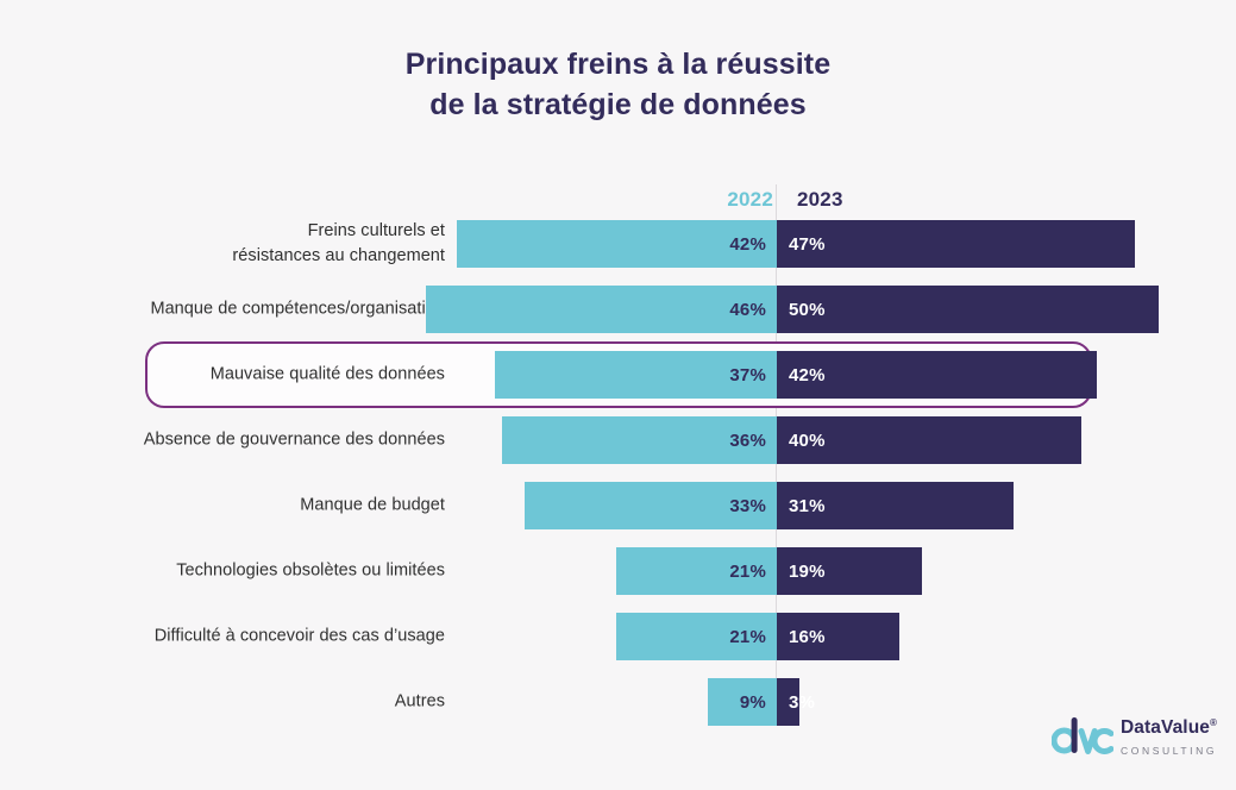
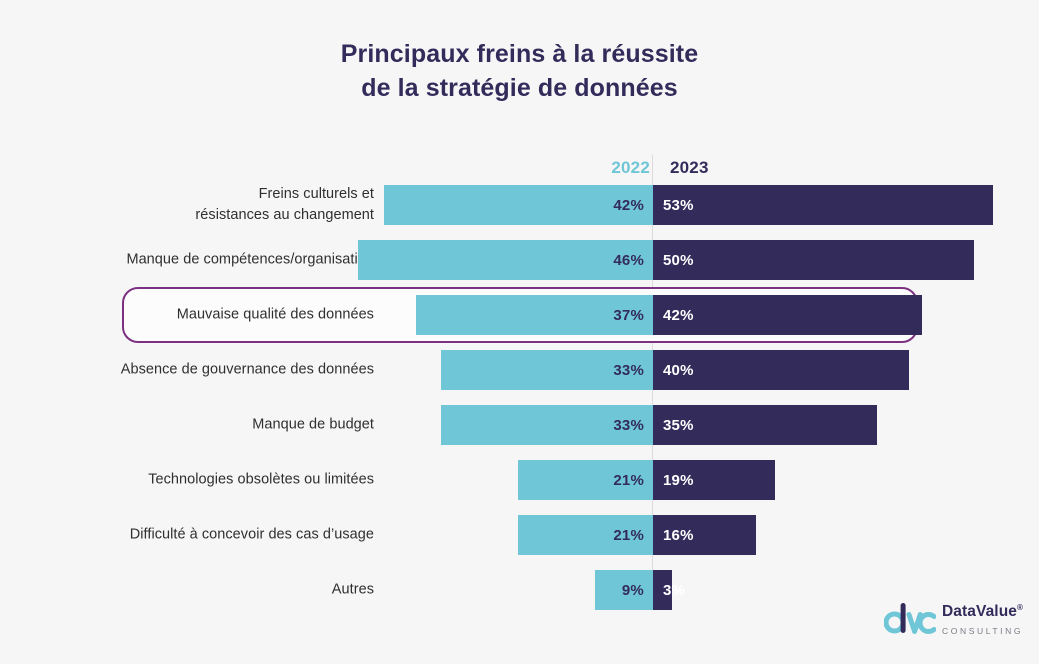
2023/Freins culturels et résistances au changement: 47% -> 53%
2022/Absence de gouvernance des données: 36% -> 33%
2023/Manque de budget: 31% -> 35%
